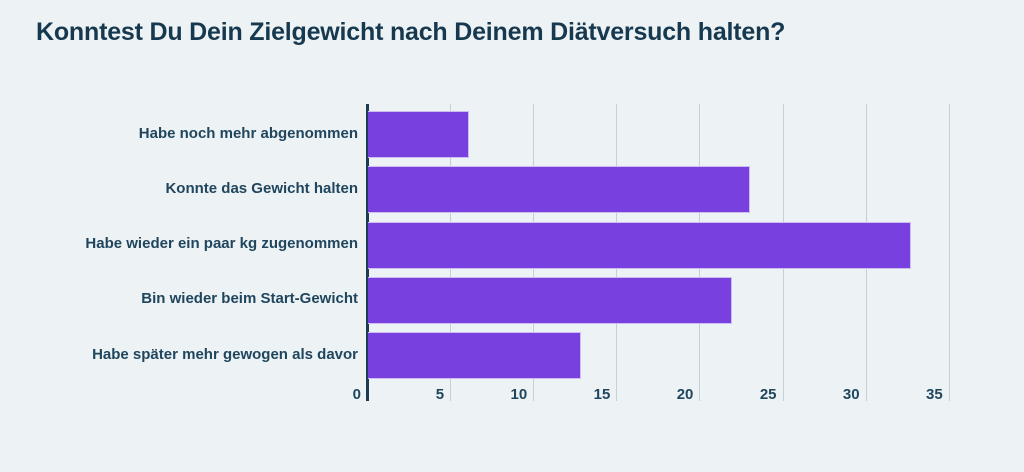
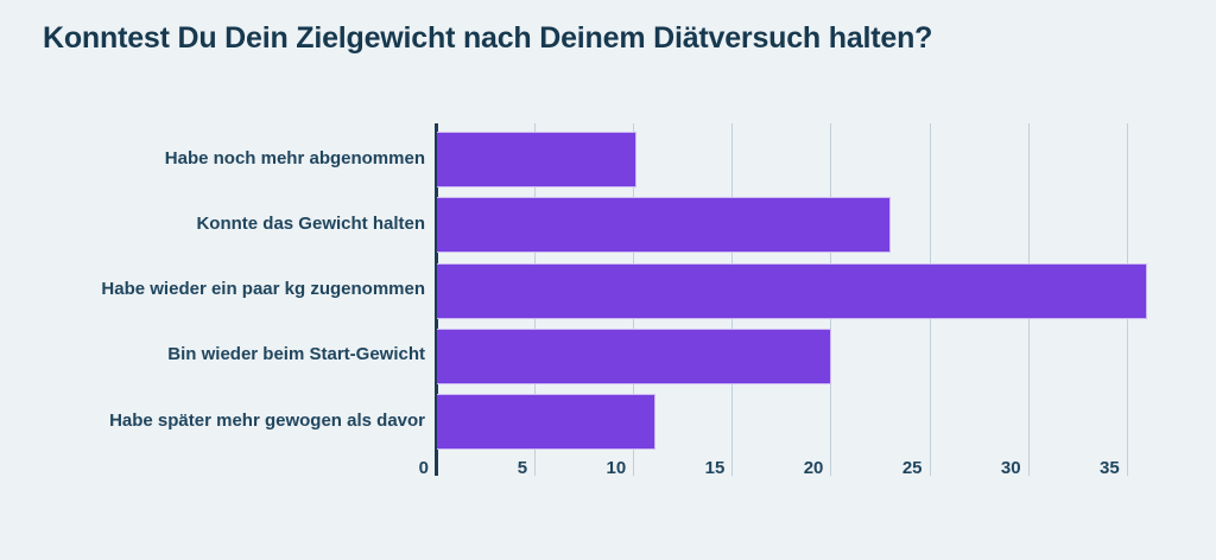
Habe noch mehr abgenommen: 6.1 -> 10.1
Habe wieder ein paar kg zugenommen: 32.7 -> 36.0
Bin wieder beim Start-Gewicht: 21.9 -> 20.0
Habe später mehr gewogen als davor: 12.8 -> 11.1
